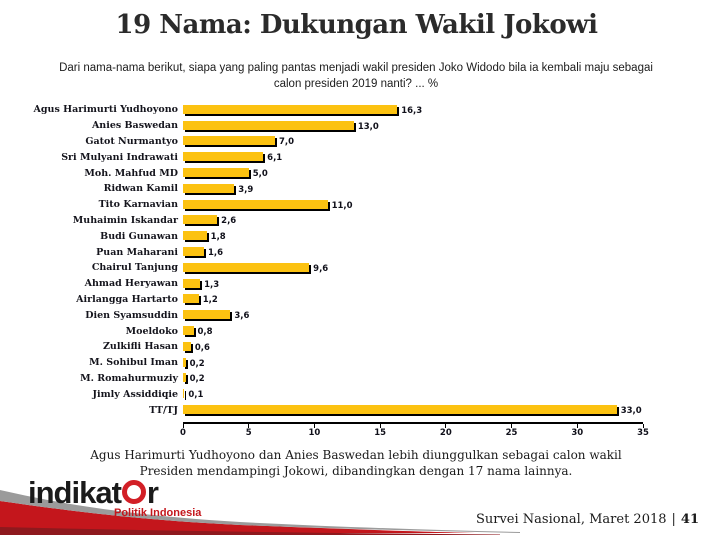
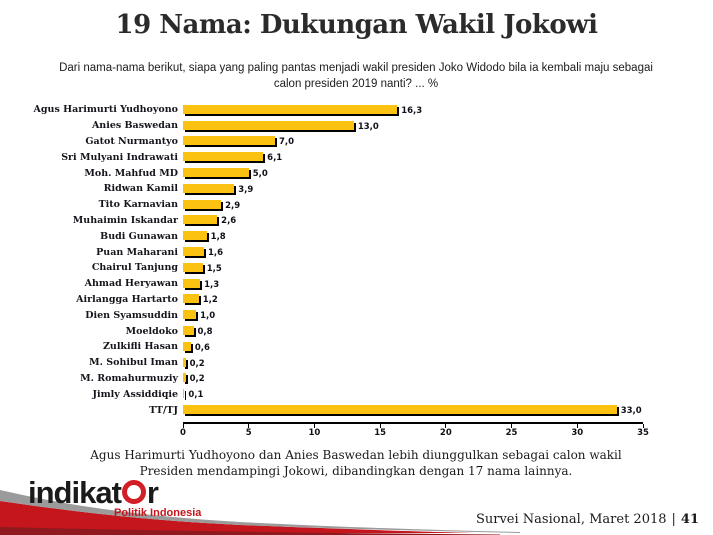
Tito Karnavian: 11,0 -> 2,9
Chairul Tanjung: 9,6 -> 1,5
Dien Syamsuddin: 3,6 -> 1,0
